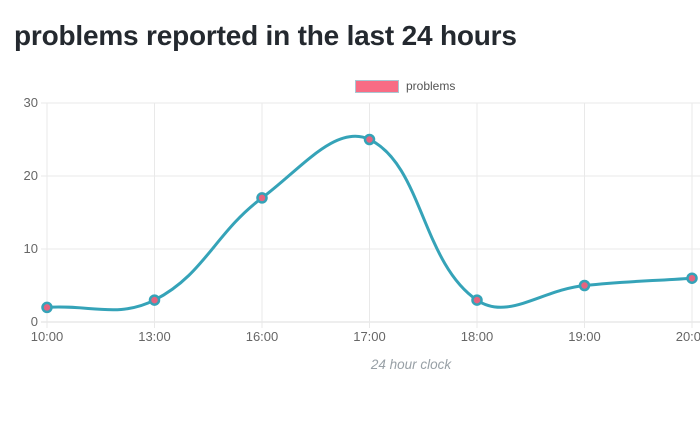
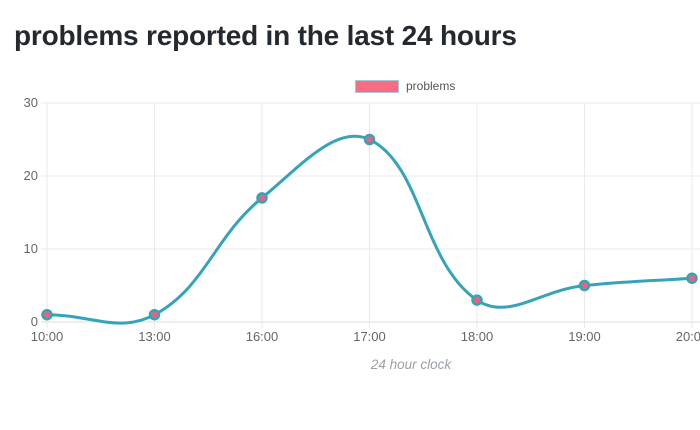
10:00: 2 -> 1
13:00: 3 -> 1
